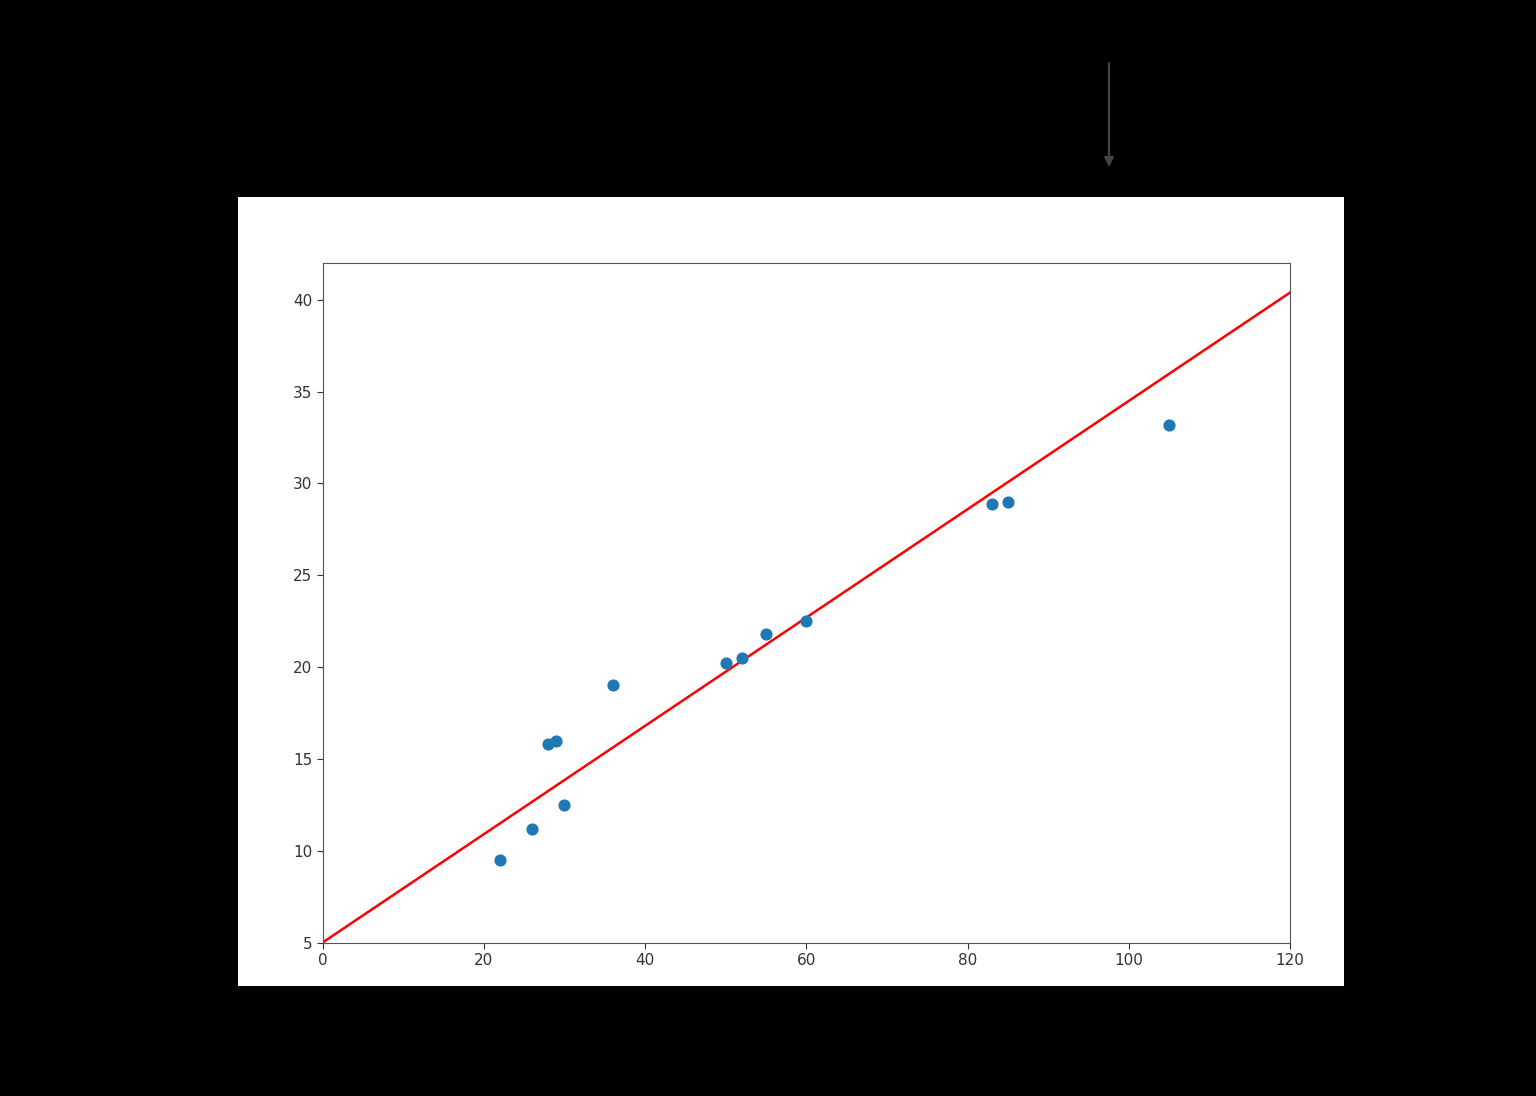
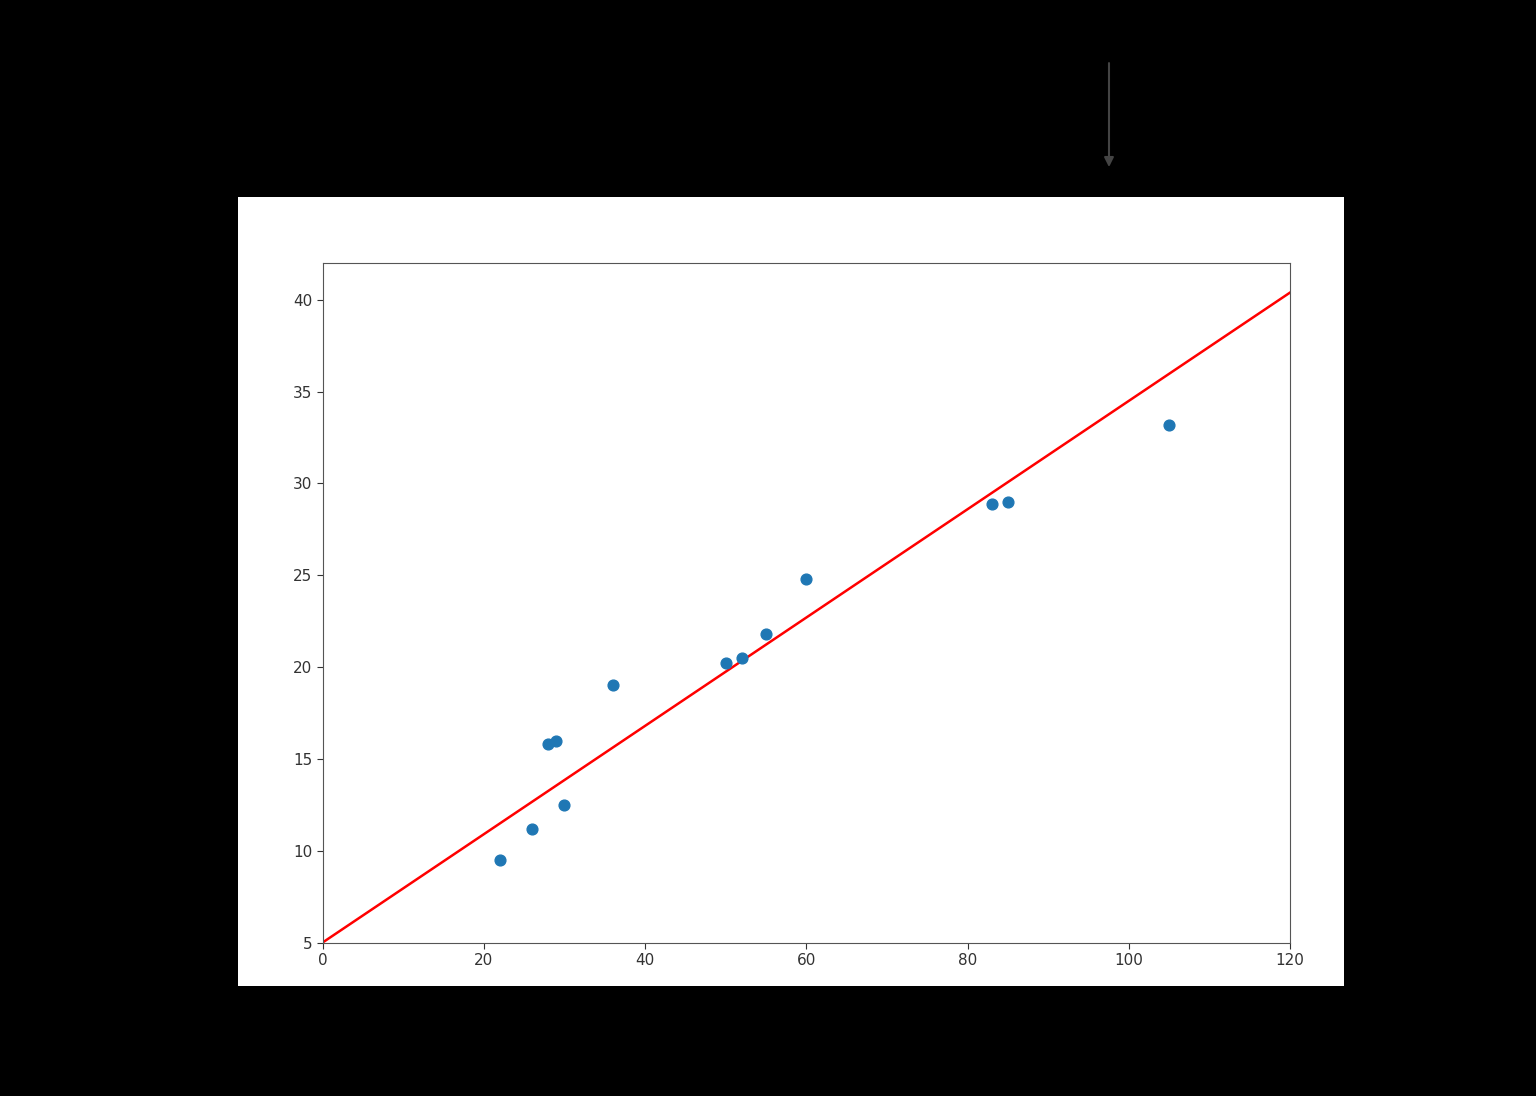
60: 22.5 -> 24.8
